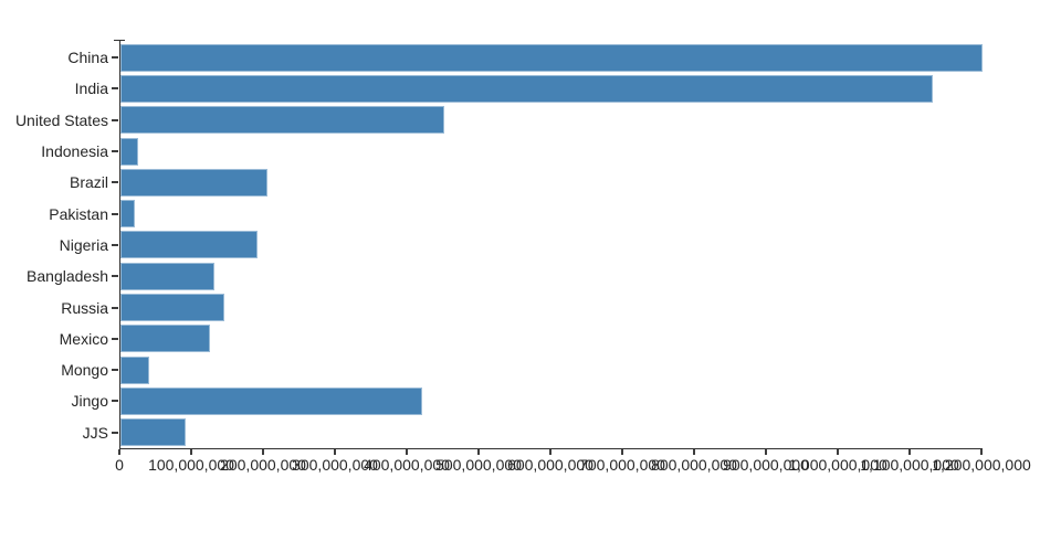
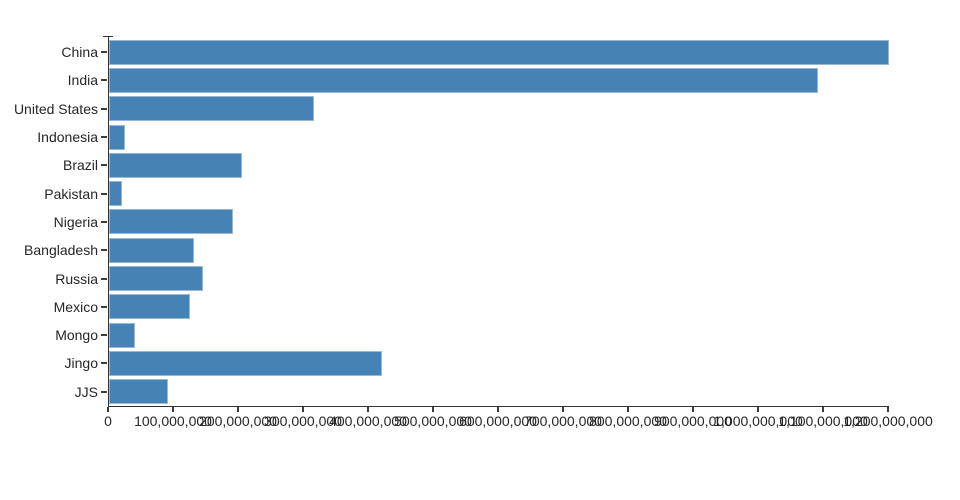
India: 1130000000 -> 1090000000
United States: 450000000 -> 320000000
